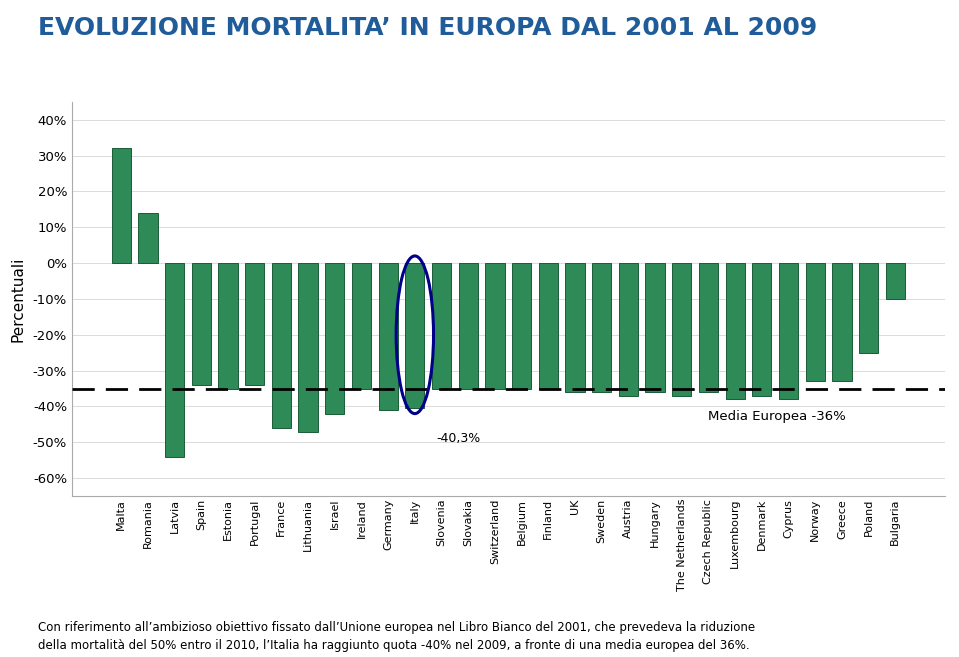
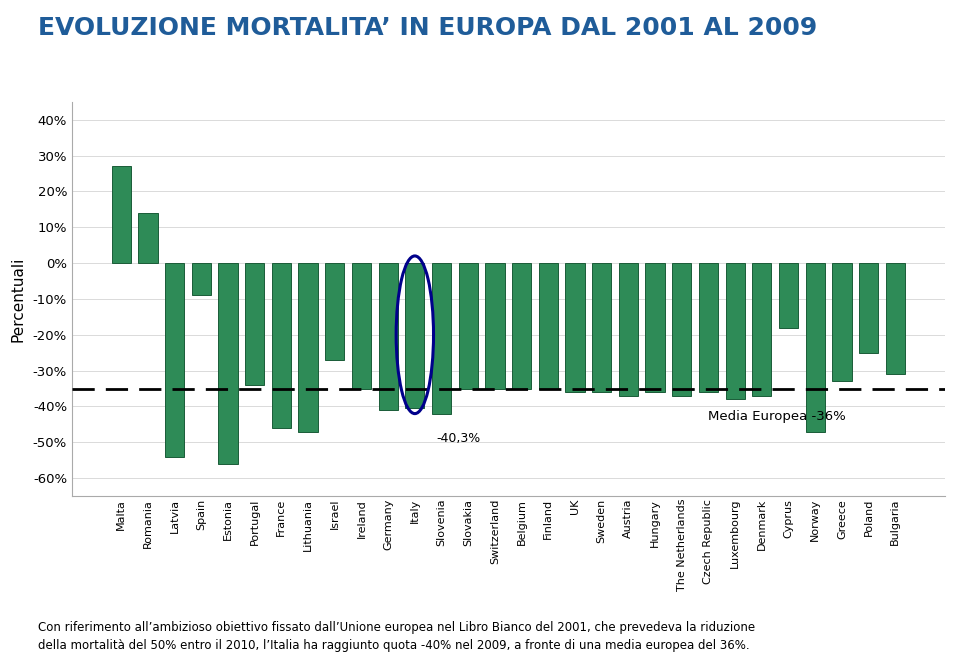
Malta: 32.0% -> 27.0%
Spain: -34.0% -> -9.0%
Estonia: -35.0% -> -56.0%
Israel: -42.0% -> -27.0%
Slovenia: -35.0% -> -42.0%
Cyprus: -38.0% -> -18.0%
Norway: -33.0% -> -47.0%
Bulgaria: -10.0% -> -31.0%
